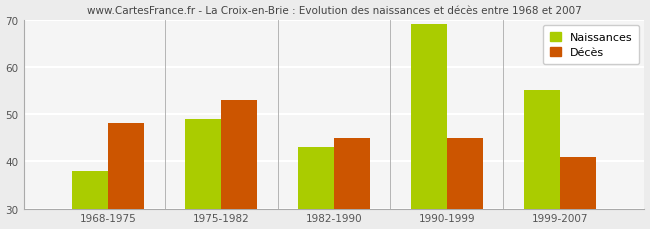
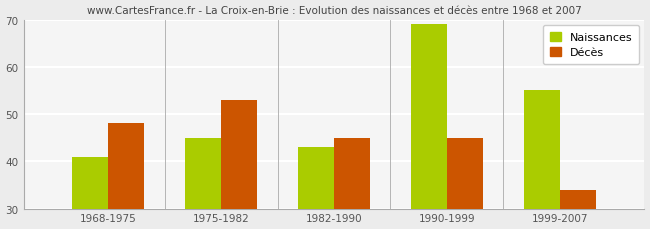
Naissances/1968-1975: 38 -> 41
Naissances/1975-1982: 49 -> 45
Décès/1999-2007: 41 -> 34
